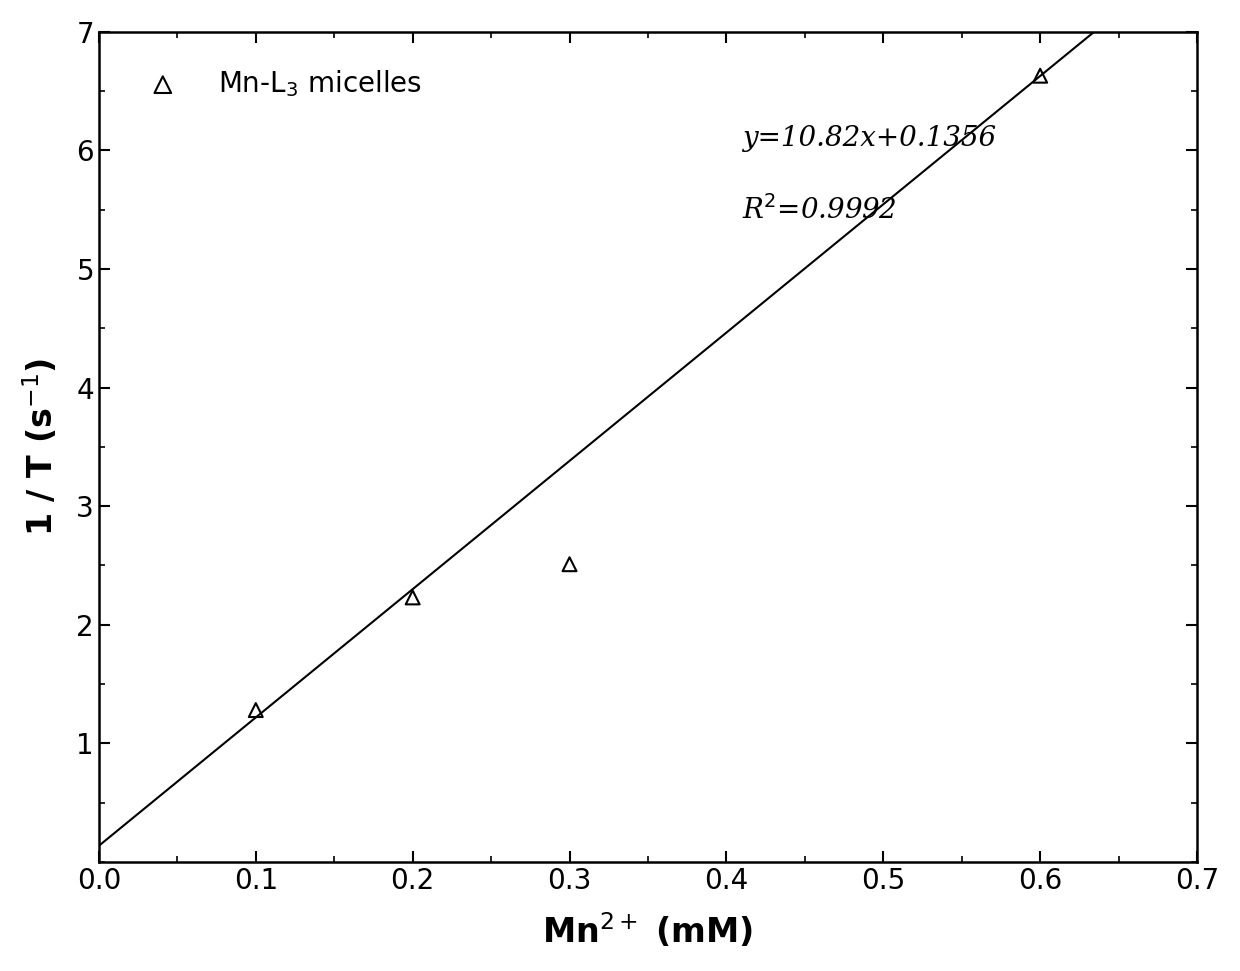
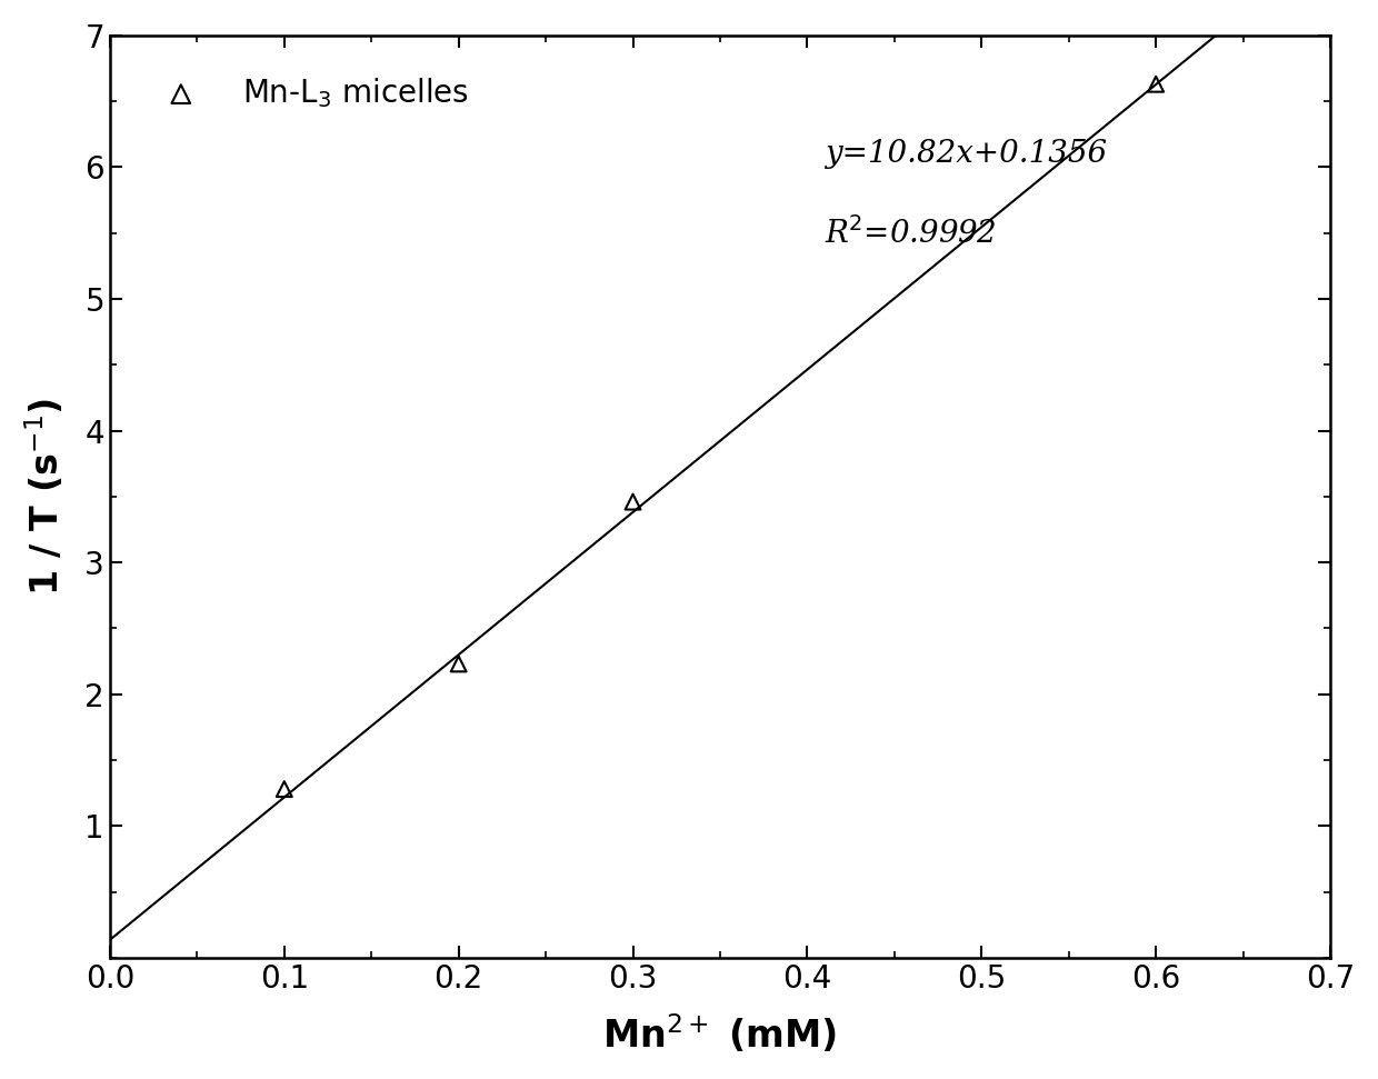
0.3: 2.51 -> 3.46
